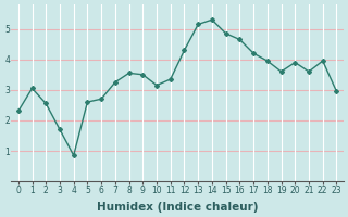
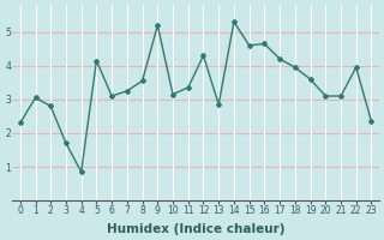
2: 2.55 -> 2.80
5: 2.60 -> 4.15
6: 2.70 -> 3.10
9: 3.50 -> 5.20
13: 5.15 -> 2.85
15: 4.85 -> 4.60
20: 3.90 -> 3.10
21: 3.60 -> 3.10
23: 2.95 -> 2.35
